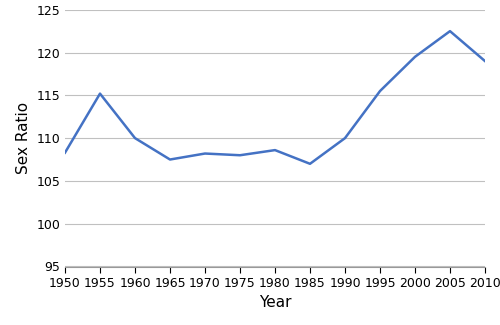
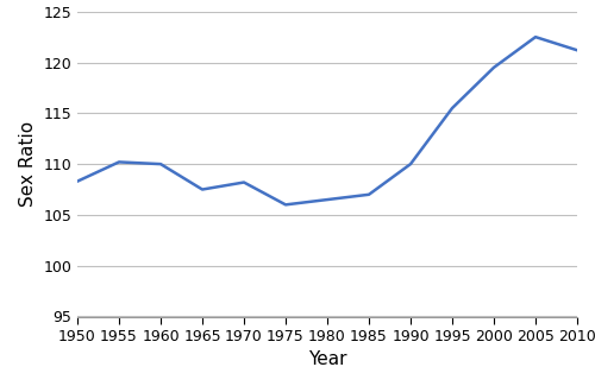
1955: 115.2 -> 110.2
1975: 108.0 -> 106.0
1980: 108.6 -> 106.5
2010: 119.0 -> 121.2
